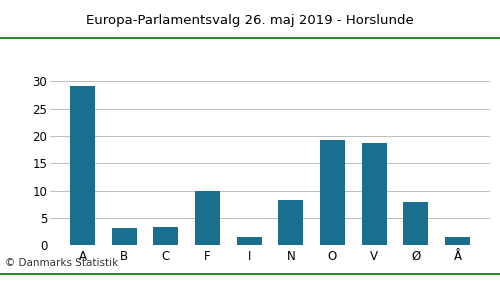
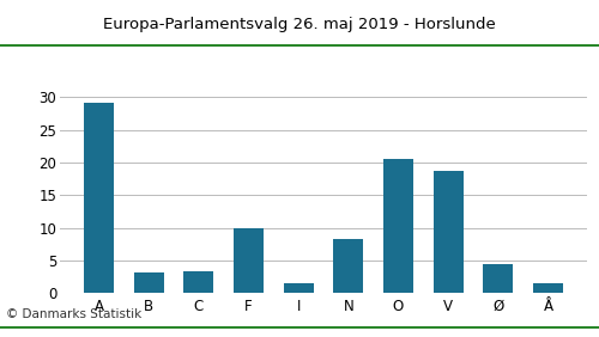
O: 19.2 -> 20.5
Ø: 8.0 -> 4.5
